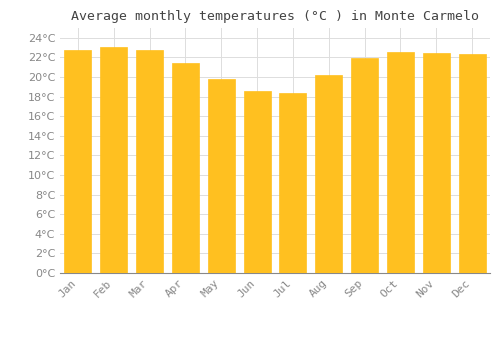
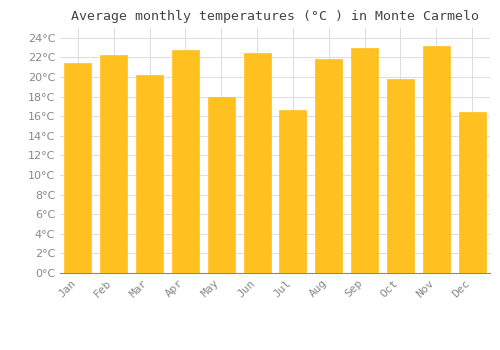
Jan: 22.8°C -> 21.4°C
Feb: 23.1°C -> 22.2°C
Mar: 22.8°C -> 20.2°C
Apr: 21.4°C -> 22.8°C
May: 19.8°C -> 18.0°C
Jun: 18.6°C -> 22.4°C
Jul: 18.4°C -> 16.6°C
Aug: 20.2°C -> 21.8°C
Sep: 21.9°C -> 23.0°C
Oct: 22.5°C -> 19.8°C
Nov: 22.4°C -> 23.2°C
Dec: 22.3°C -> 16.4°C
